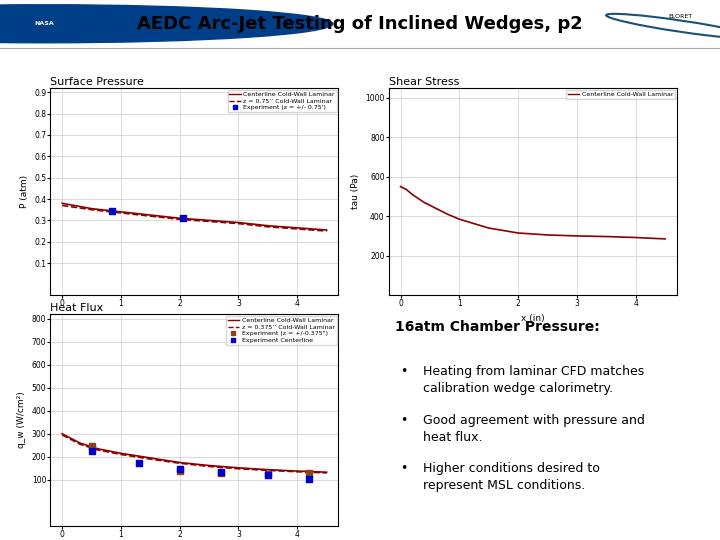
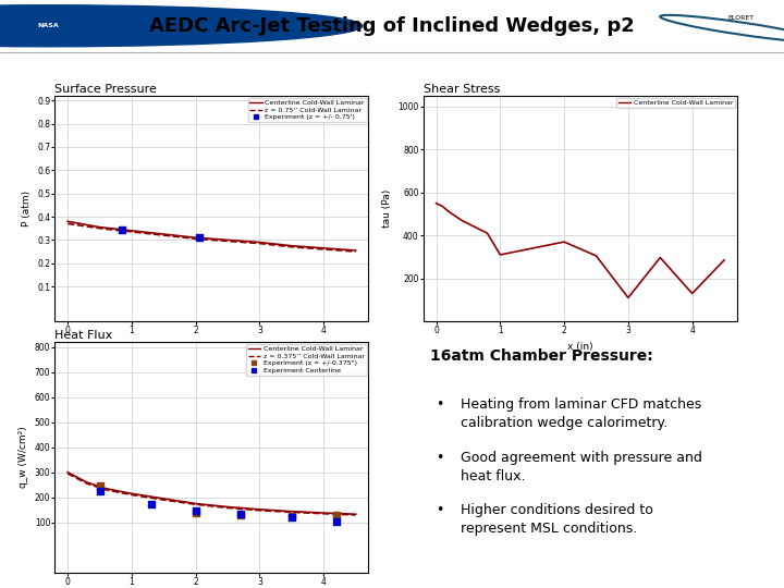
Shear Stress/1: 380 -> 310
Shear Stress/2: 320 -> 370
Shear Stress/3: 300 -> 110
Shear Stress/4: 290 -> 130
